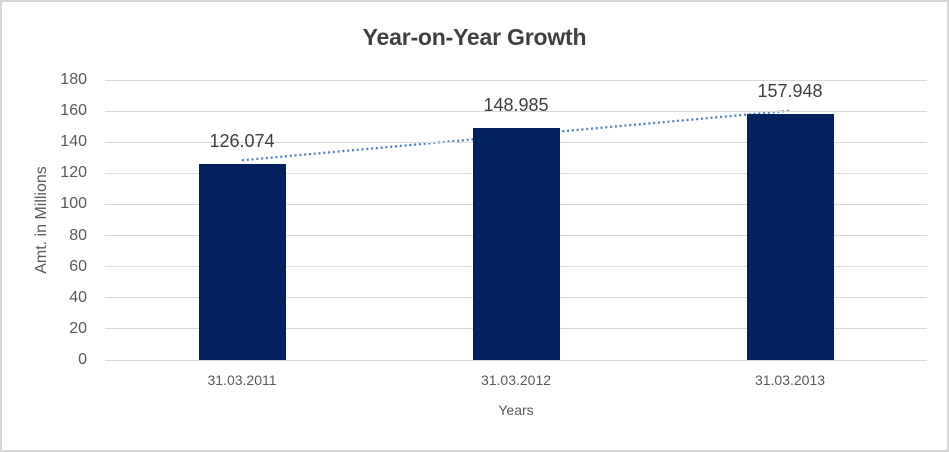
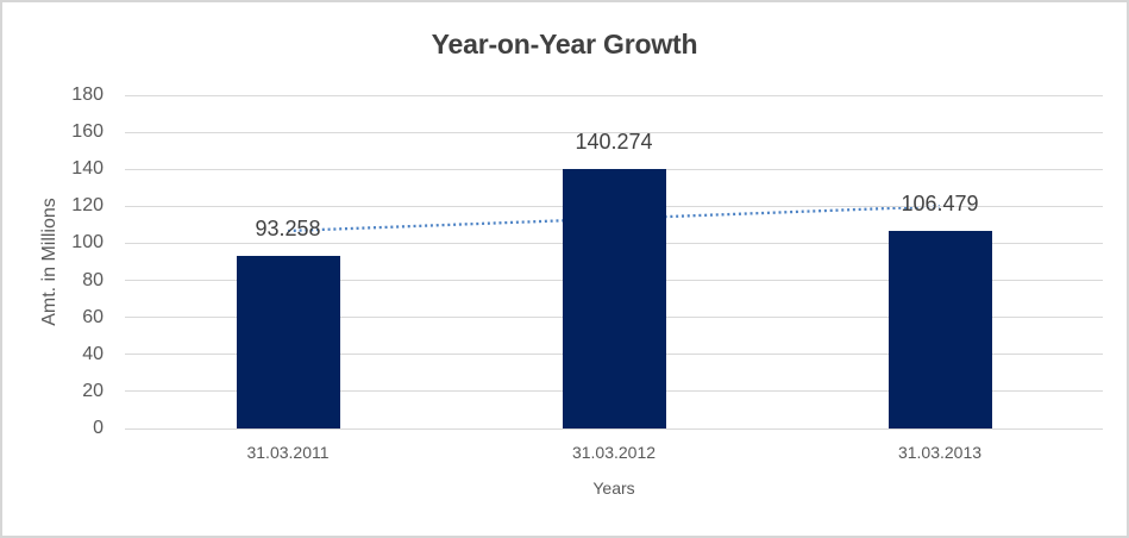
31.03.2011: 126.074 -> 93.258
31.03.2012: 148.985 -> 140.274
31.03.2013: 157.948 -> 106.479
